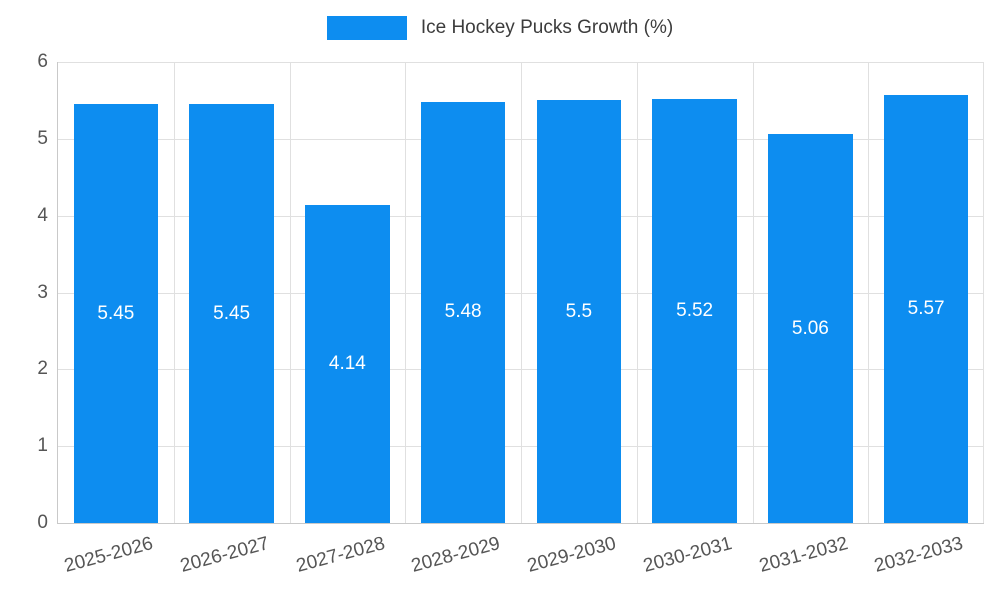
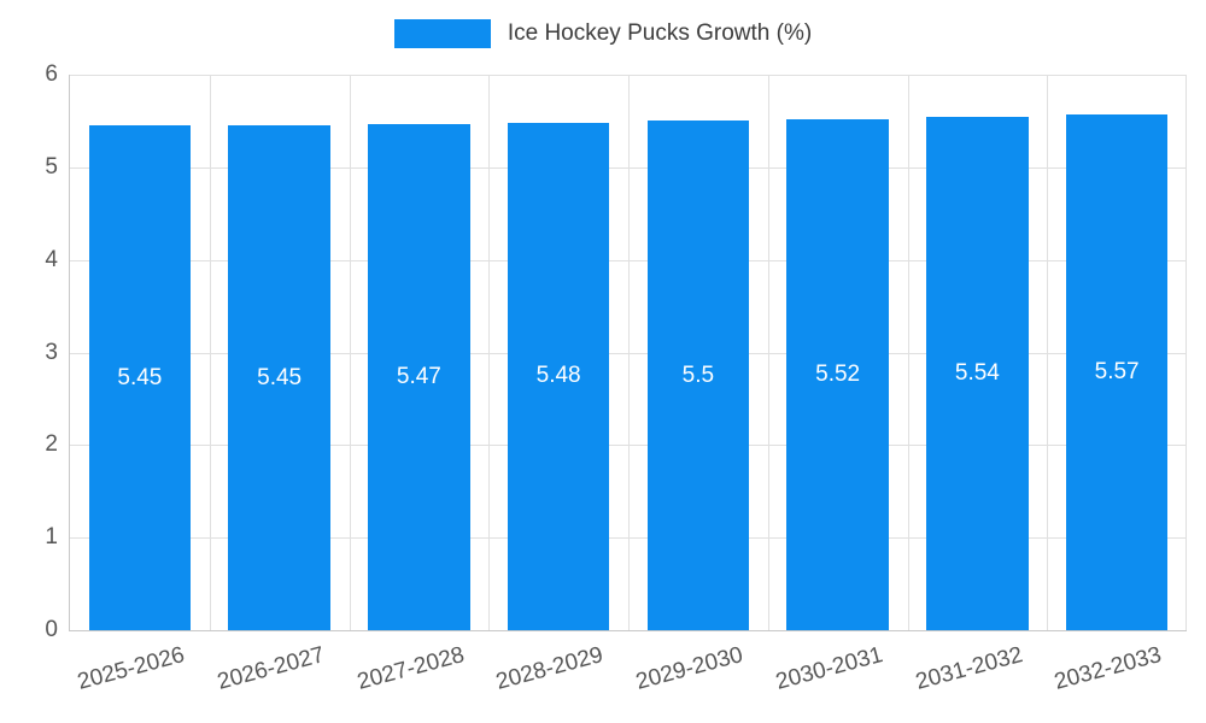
2027-2028: 4.14 -> 5.47
2031-2032: 5.06 -> 5.54
